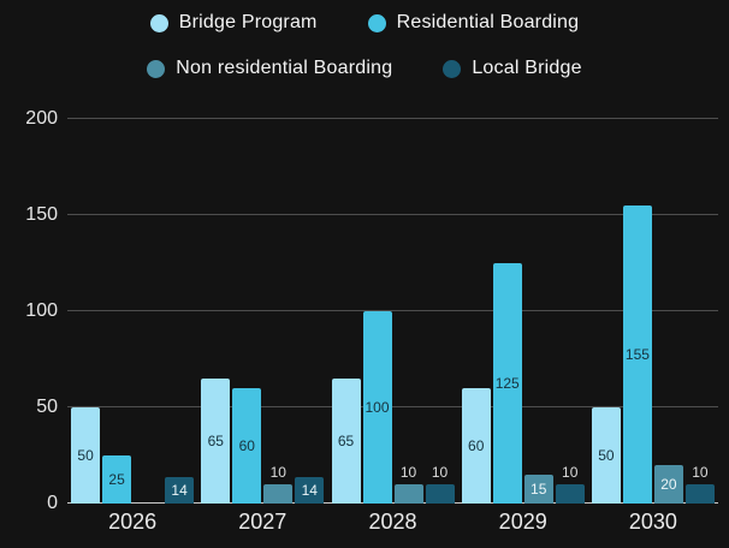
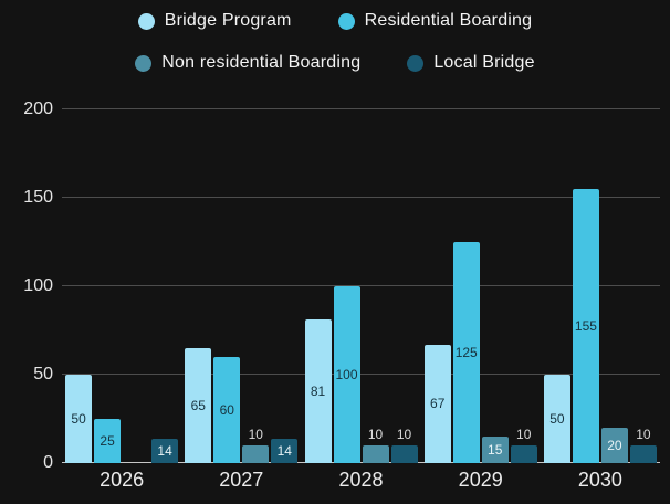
Bridge Program/2028: 65 -> 81
Bridge Program/2029: 60 -> 67
